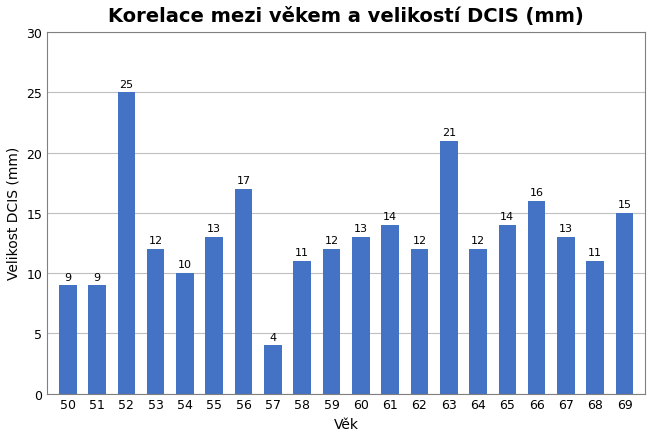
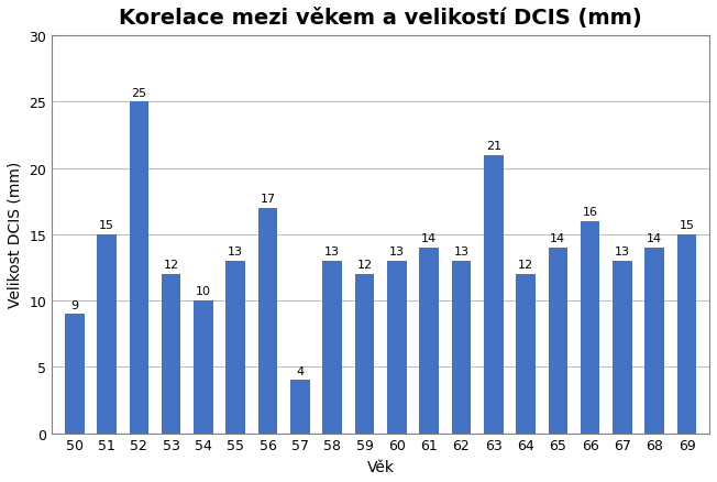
51: 9 -> 15
58: 11 -> 13
62: 12 -> 13
68: 11 -> 14
